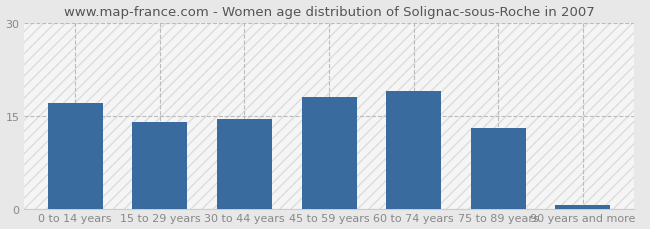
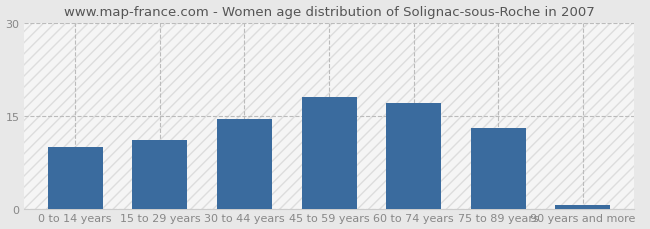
0 to 14 years: 17.0 -> 10.0
15 to 29 years: 14.0 -> 11.0
60 to 74 years: 19.0 -> 17.0
